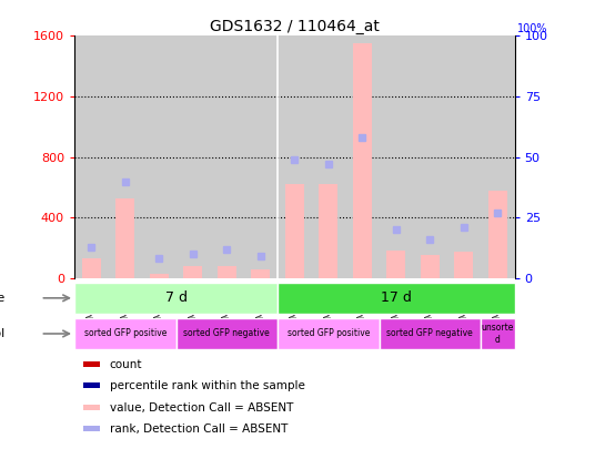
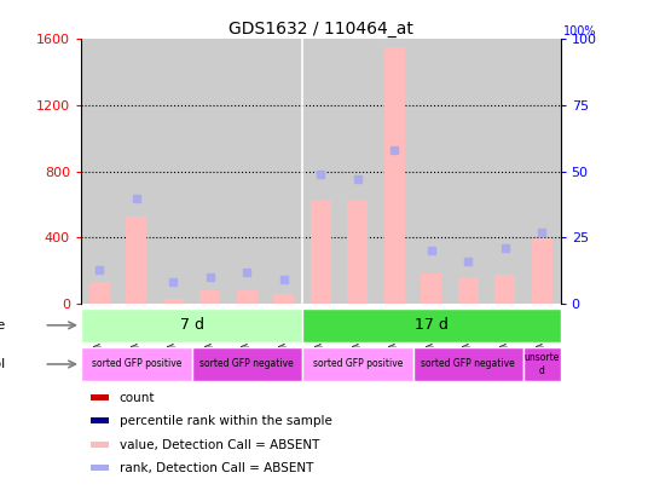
GSM43220: 580 -> 400
